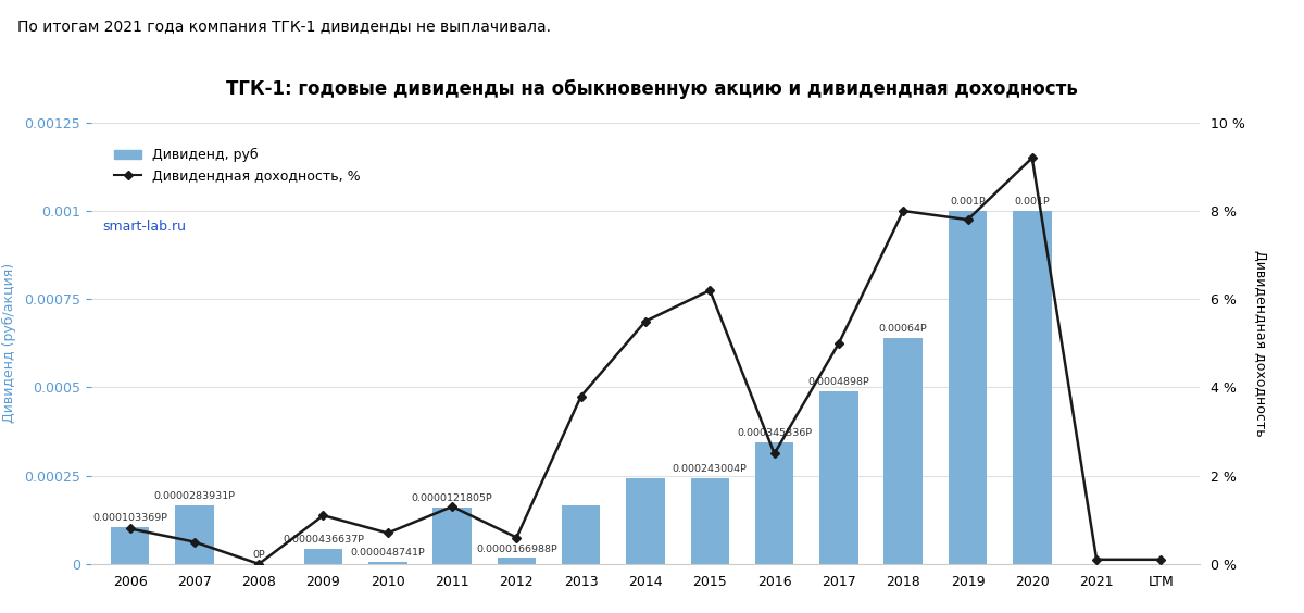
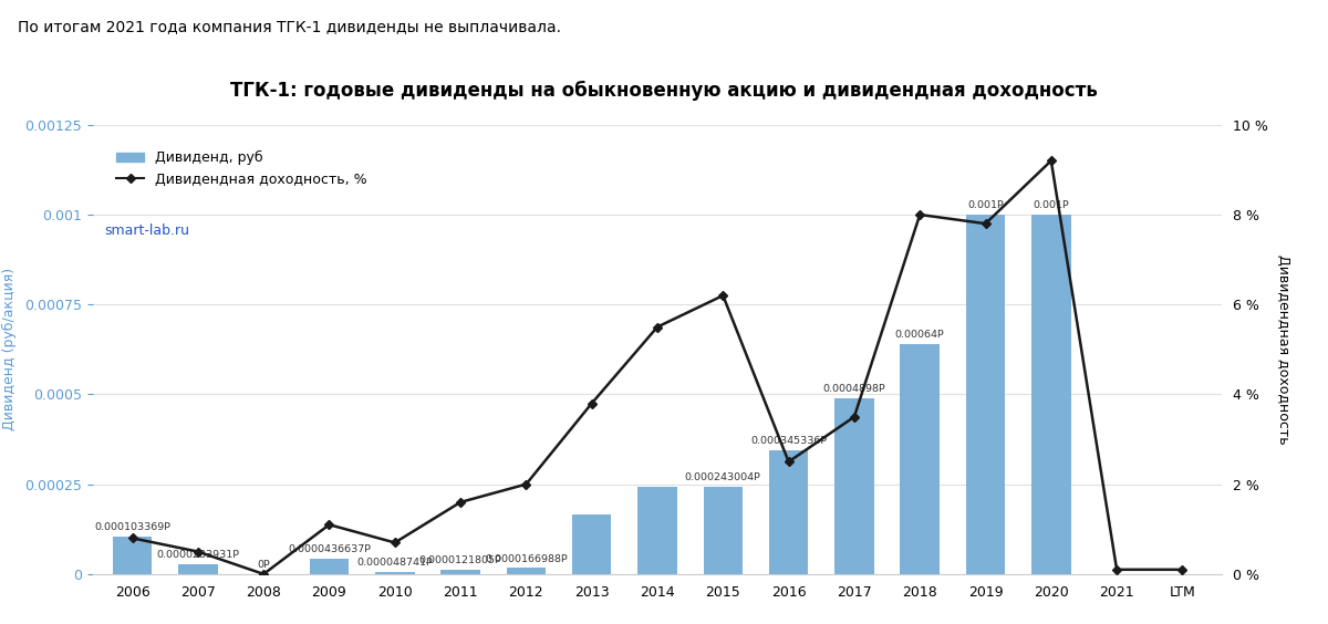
Дивиденд, руб/2007: 0.000165 -> 0.000028
Дивиденд, руб/2011: 0.000160 -> 0.000012
Дивидендная доходность, %/2011: 1.3 % -> 1.6 %
Дивидендная доходность, %/2012: 0.6 % -> 2.0 %
Дивидендная доходность, %/2017: 5.0 % -> 3.5 %
